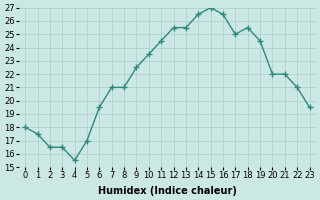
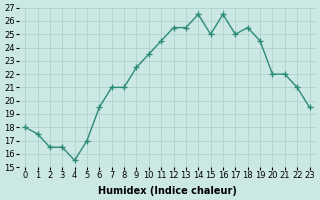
15: 27.0 -> 25.0
